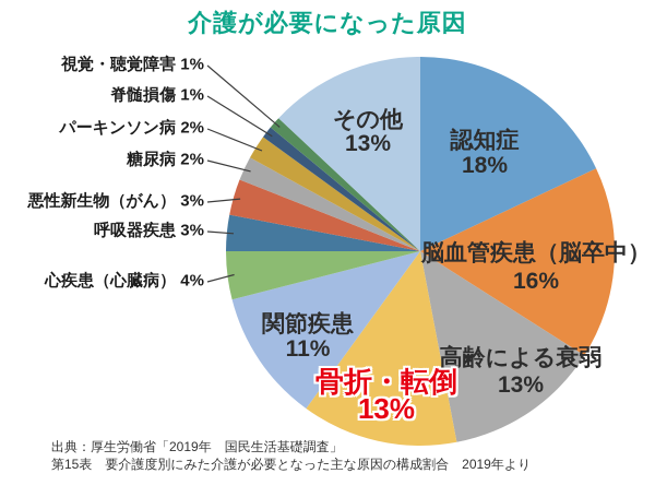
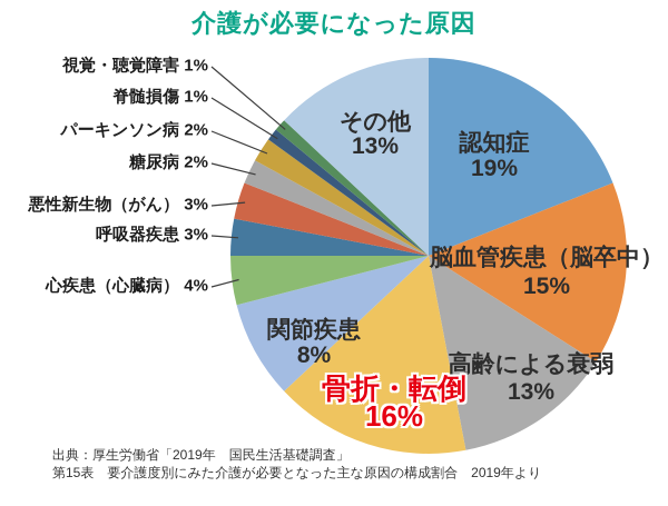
認知症: 18% -> 19%
脳血管疾患（脳卒中）: 16% -> 15%
骨折・転倒: 13% -> 16%
関節疾患: 11% -> 8%
